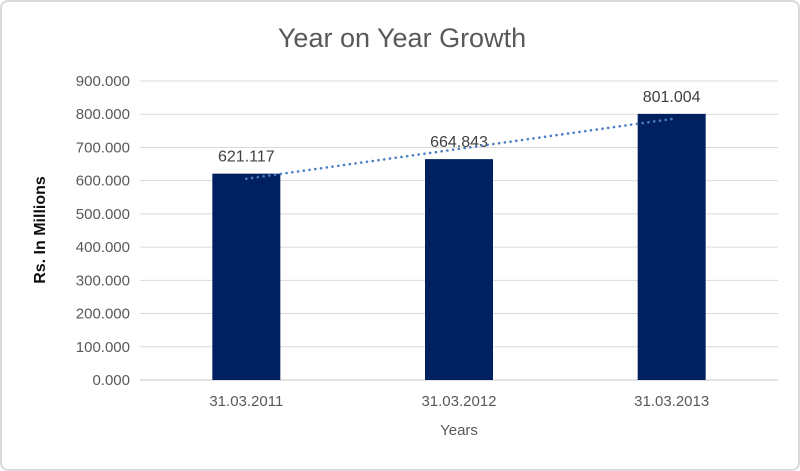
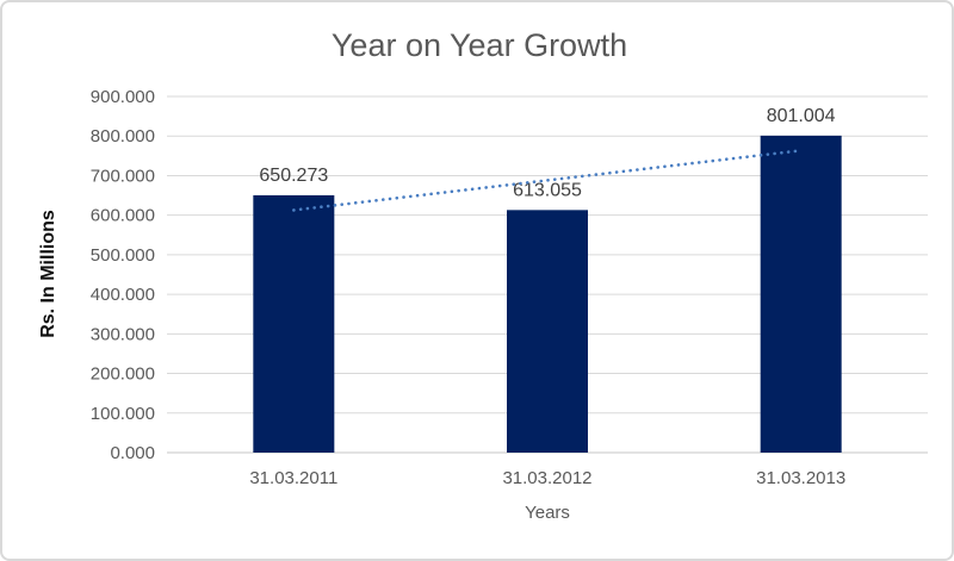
31.03.2011: 621.117 -> 650.273
31.03.2012: 664.843 -> 613.055
